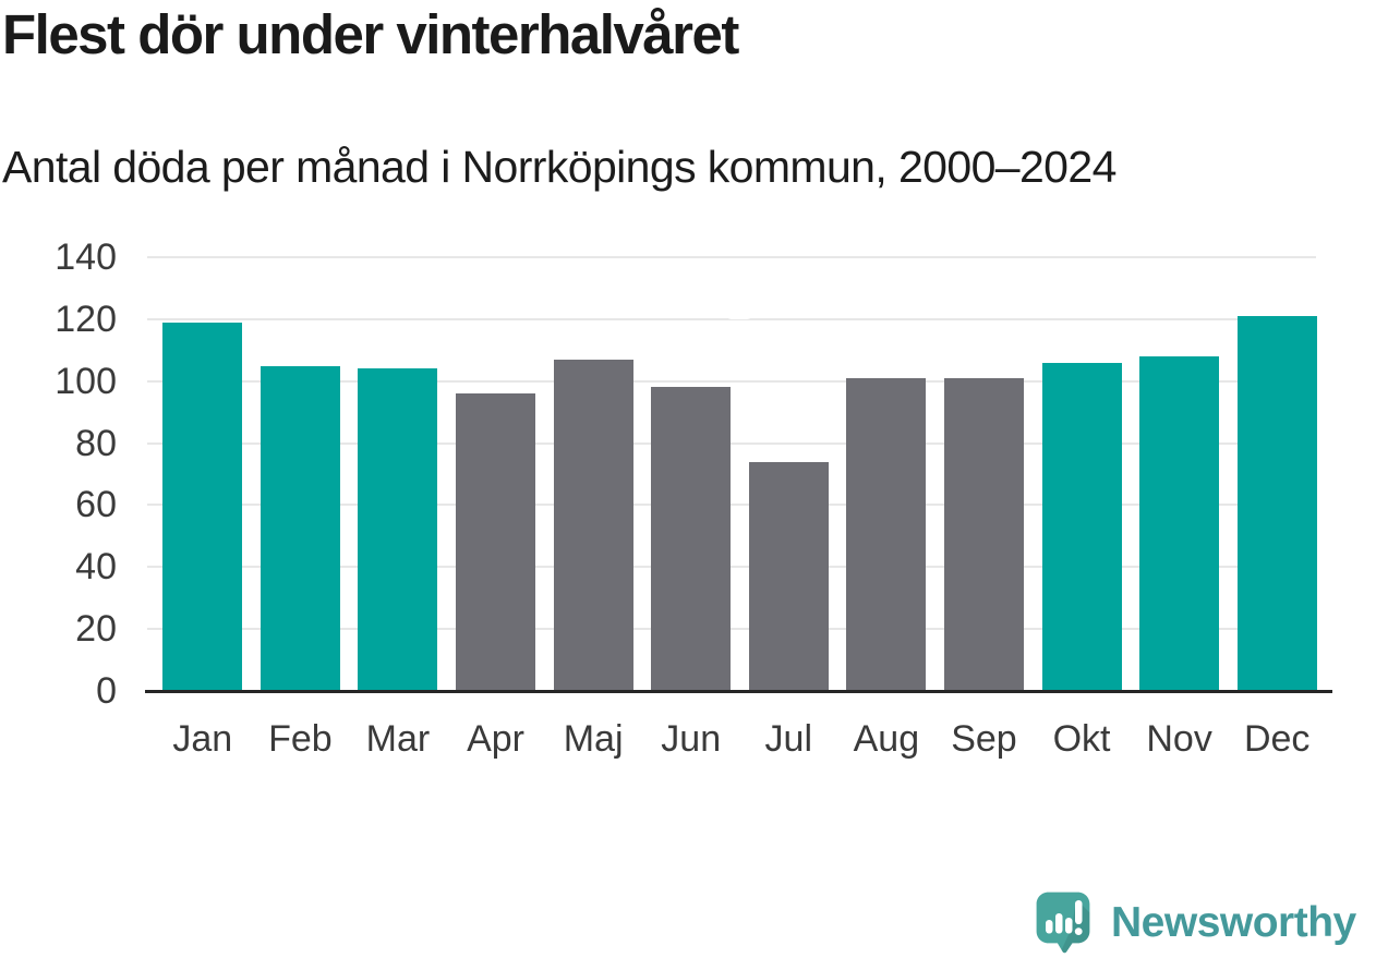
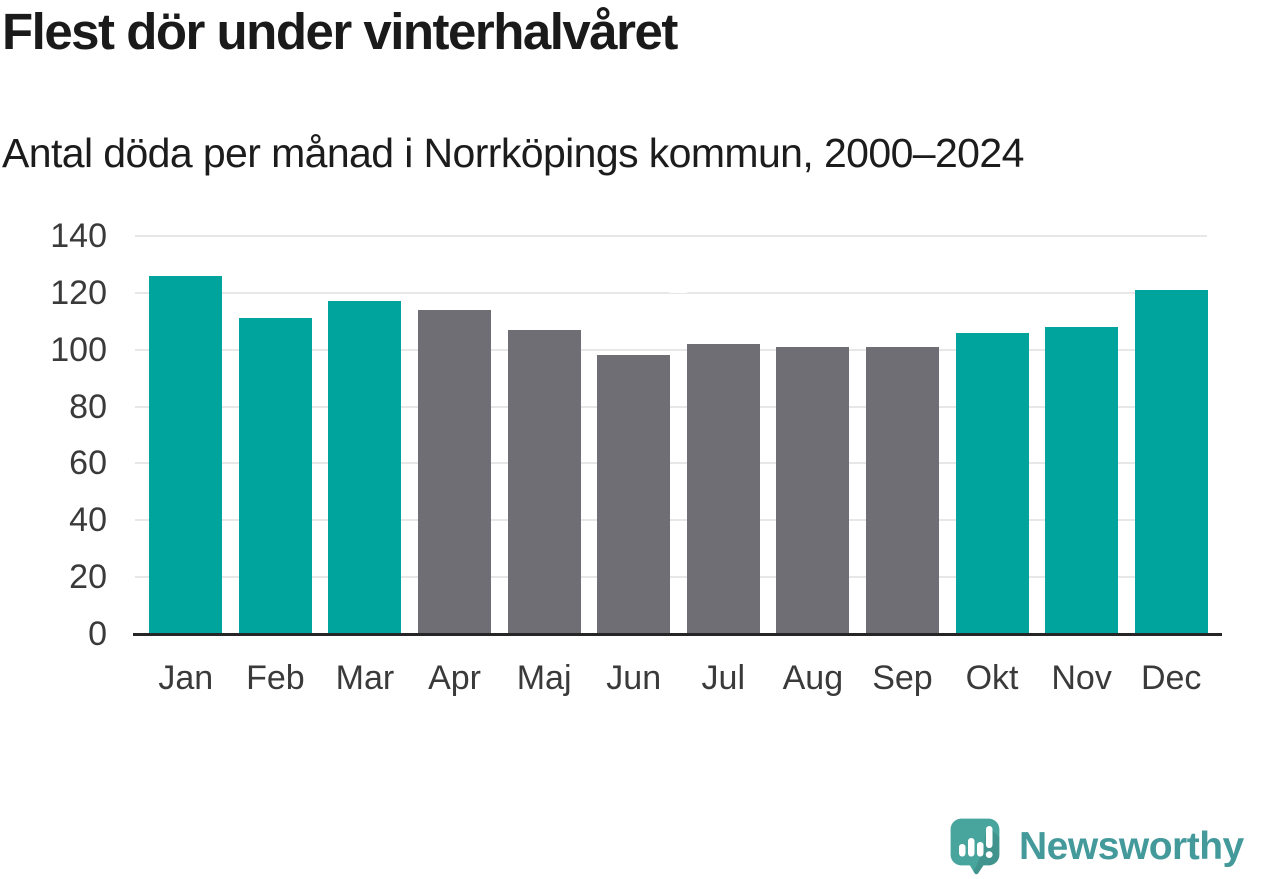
Jan: 119 -> 126
Feb: 105 -> 111
Mar: 104 -> 117
Apr: 96 -> 114
Jul: 74 -> 102
